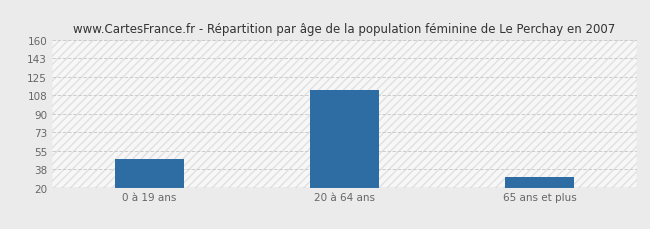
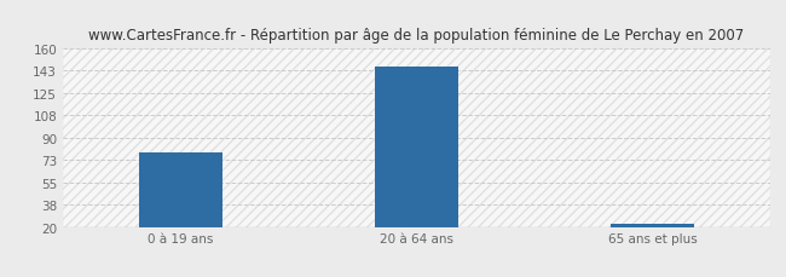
0 à 19 ans: 47 -> 79
20 à 64 ans: 113 -> 146
65 ans et plus: 30 -> 22
